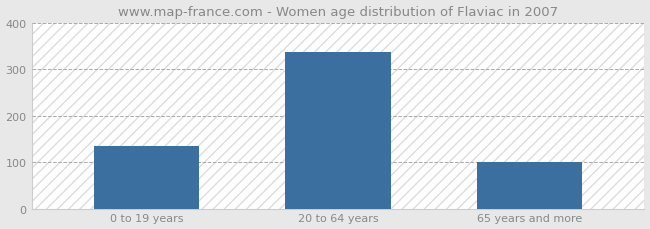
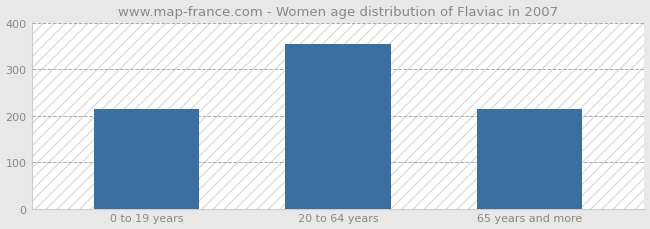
0 to 19 years: 135 -> 215
20 to 64 years: 337 -> 355
65 years and more: 100 -> 215
